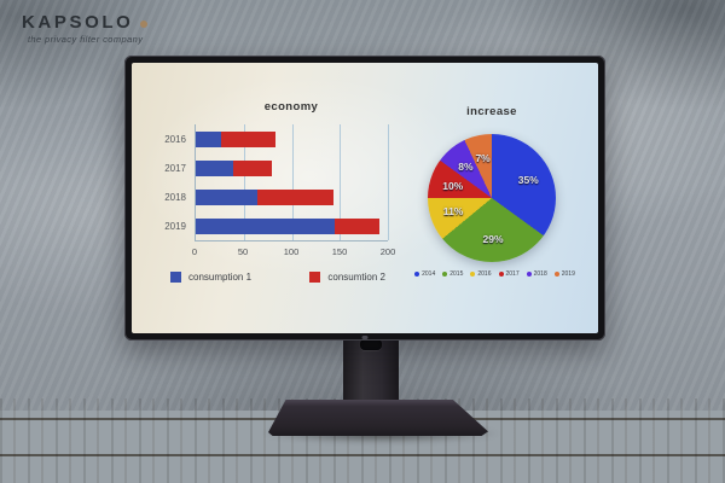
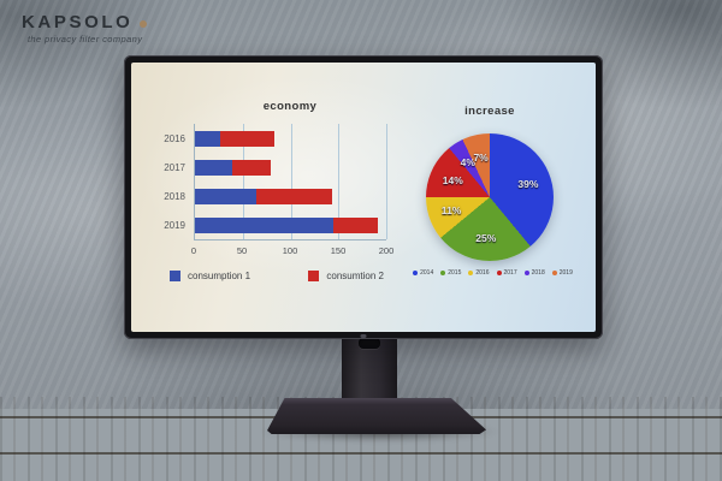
increase/2014: 35% -> 39%
increase/2015: 29% -> 25%
increase/2017: 10% -> 14%
increase/2018: 8% -> 4%
